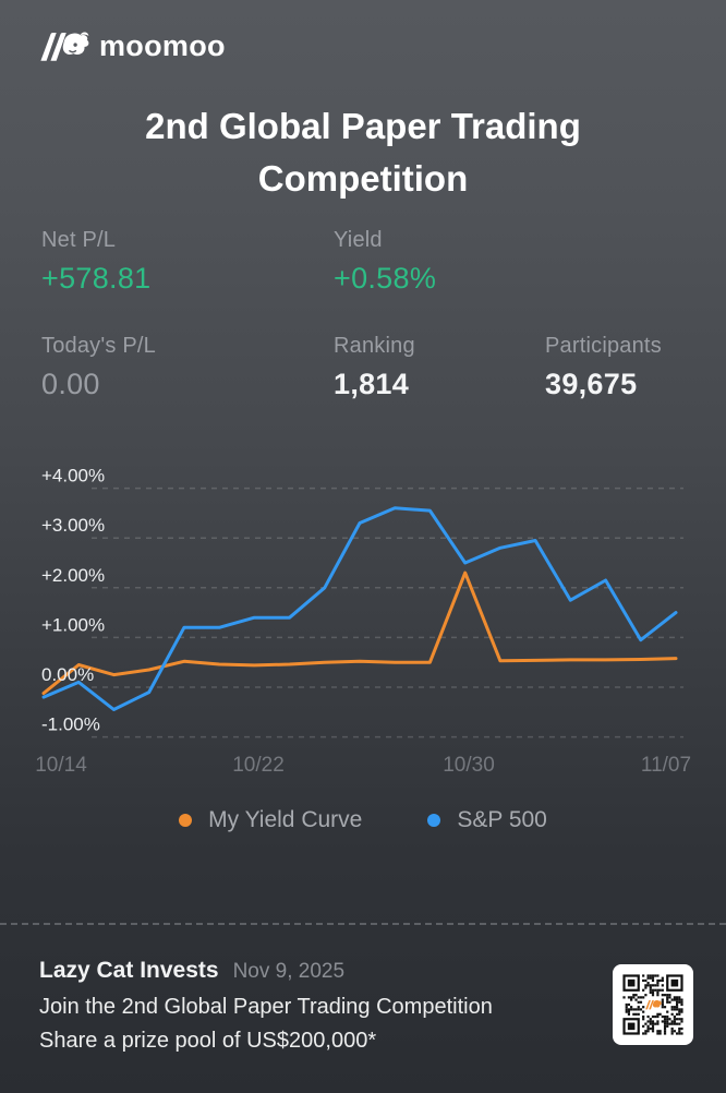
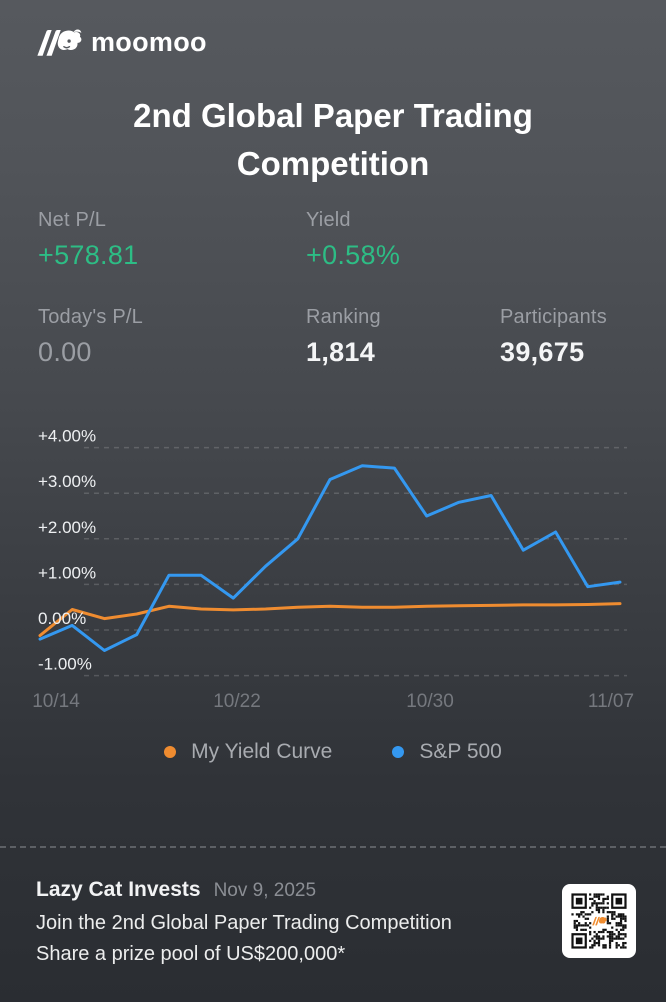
S&P 500/10/22: 1.4% -> 0.7%
My Yield Curve/10/30: 2.3% -> 0.5%
S&P 500/11/07: 1.5% -> 1.1%
